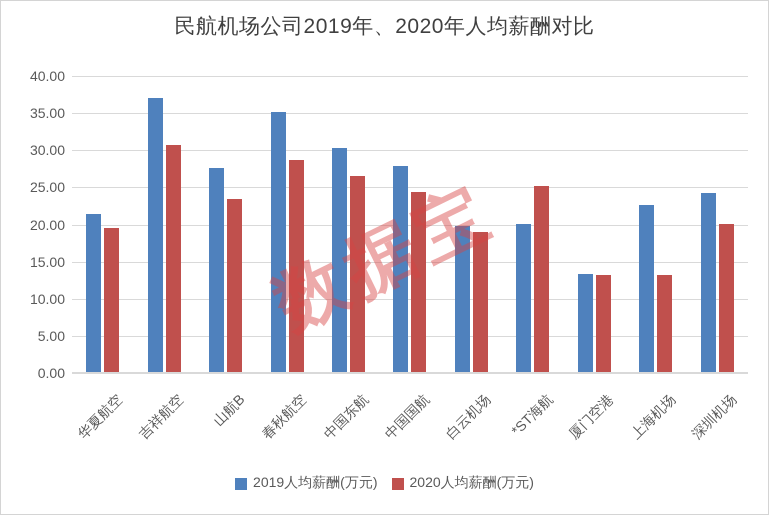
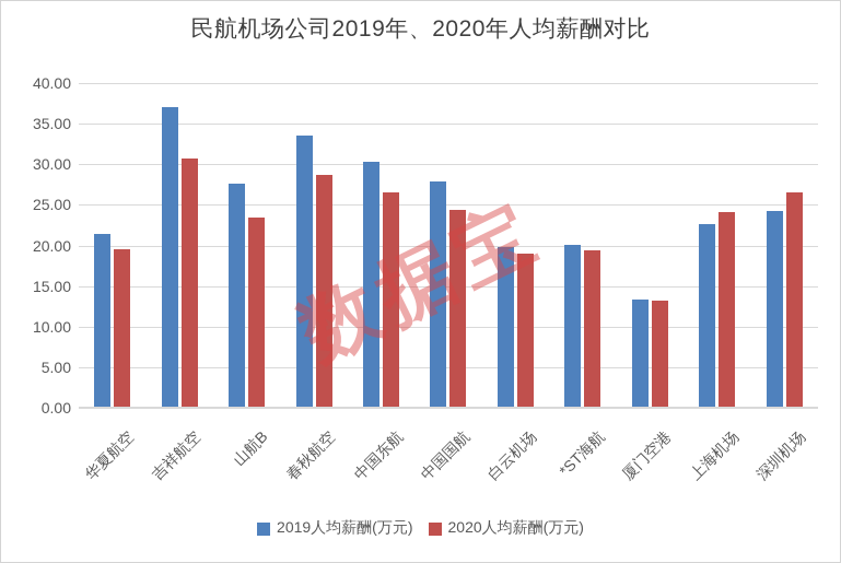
2019人均薪酬(万元)/春秋航空: 35 -> 33
2020人均薪酬(万元)/*ST海航: 25 -> 19
2020人均薪酬(万元)/上海机场: 13 -> 24
2020人均薪酬(万元)/深圳机场: 20 -> 26
